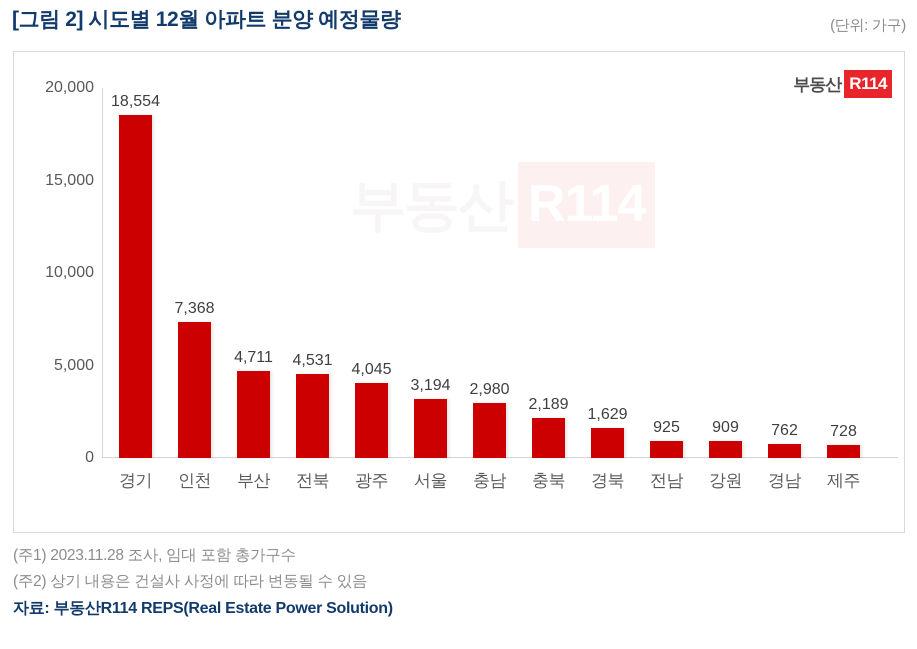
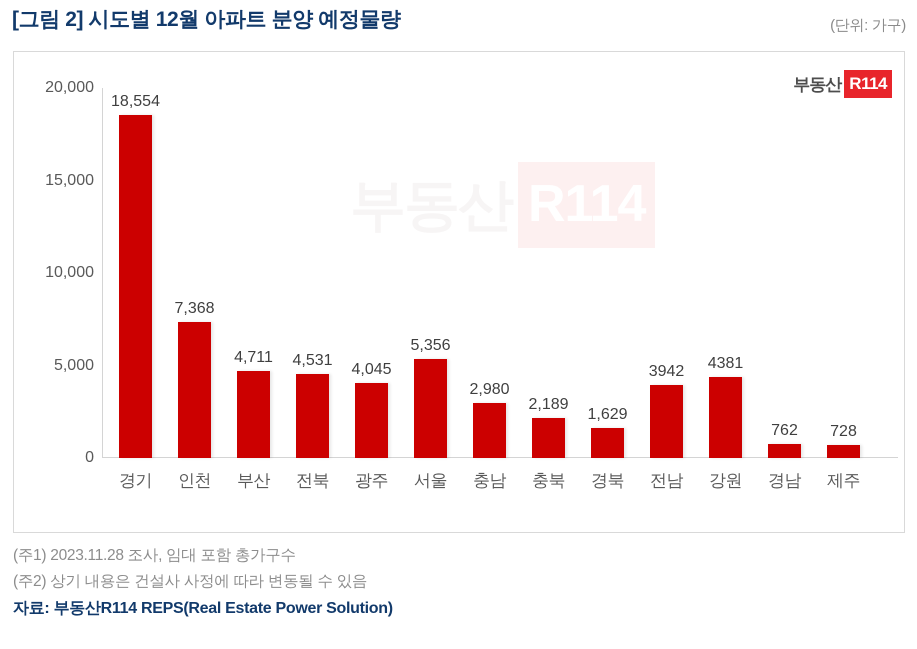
서울: 3,194 -> 5,356
전남: 925 -> 3942
강원: 909 -> 4381
